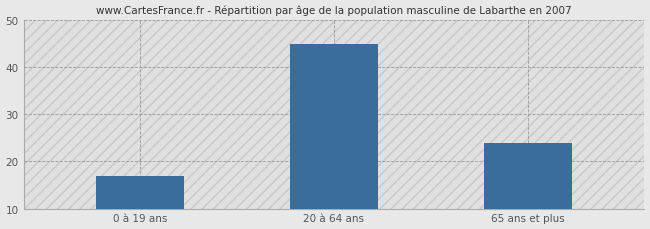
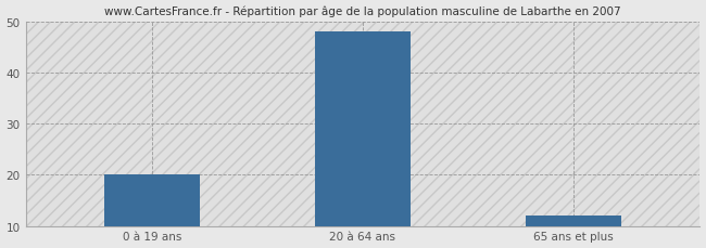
0 à 19 ans: 17 -> 20
20 à 64 ans: 45 -> 48
65 ans et plus: 24 -> 12
